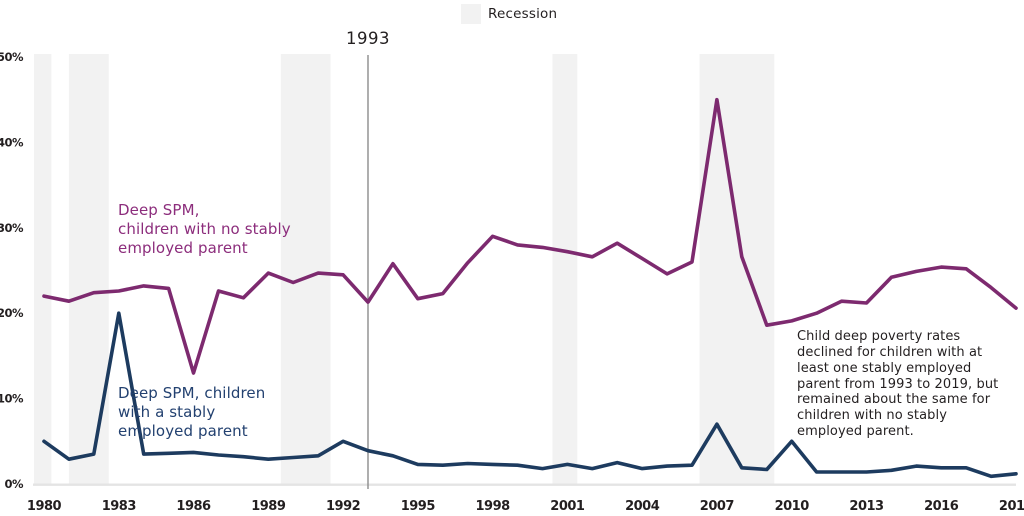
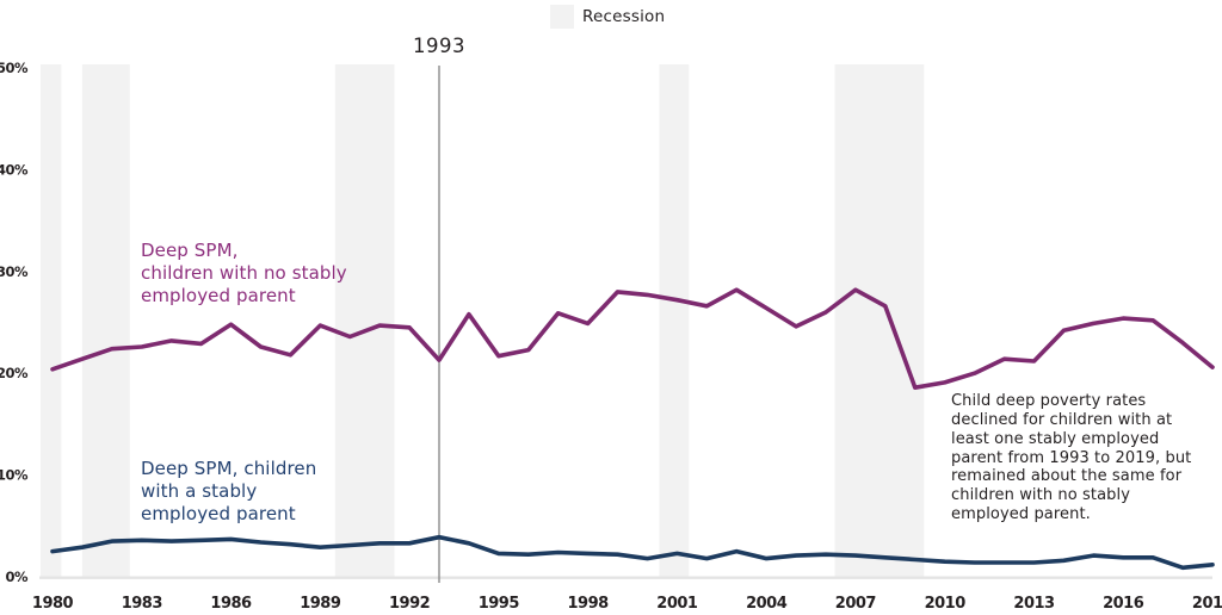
Deep SPM, children with no stably employed parent/1980: 22% -> 20%
Deep SPM, children with a stably employed parent/1980: 5% -> 2%
Deep SPM, children with a stably employed parent/1983: 20% -> 4%
Deep SPM, children with no stably employed parent/1986: 13% -> 25%
Deep SPM, children with a stably employed parent/1992: 5% -> 3%
Deep SPM, children with no stably employed parent/1998: 29% -> 25%
Deep SPM, children with no stably employed parent/2007: 45% -> 28%
Deep SPM, children with a stably employed parent/2007: 7% -> 2%
Deep SPM, children with a stably employed parent/2010: 5% -> 2%
